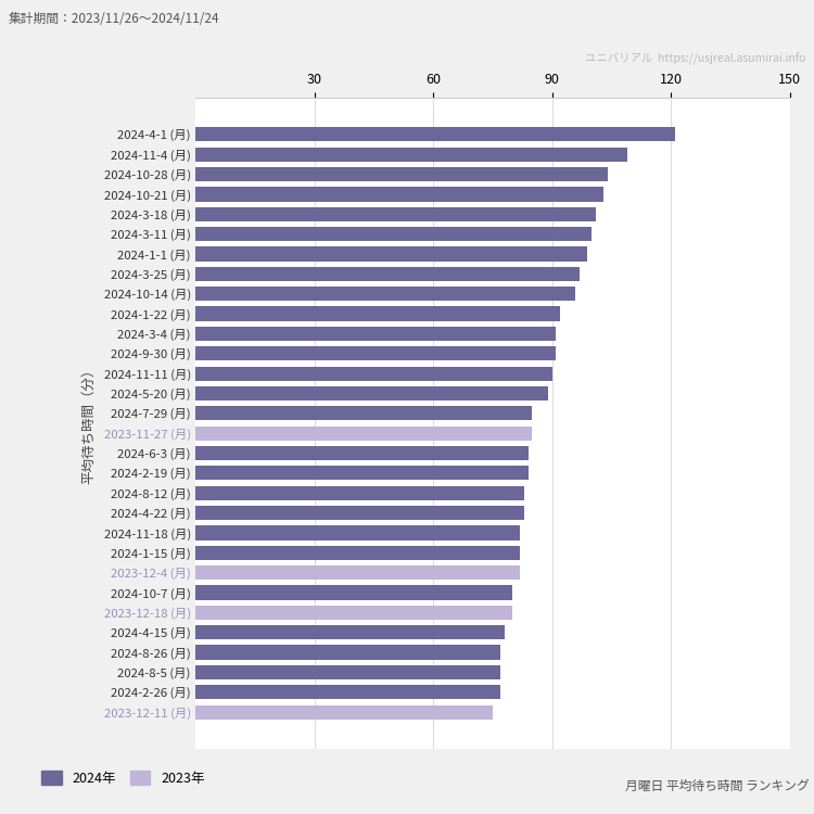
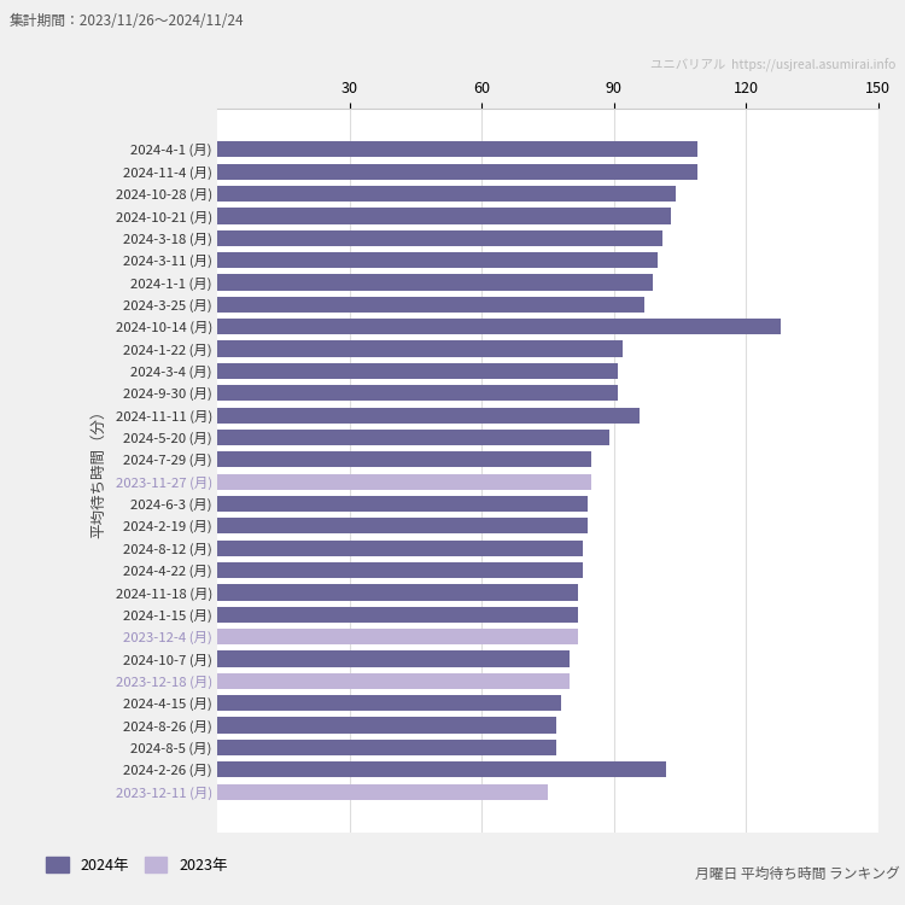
2024-4-1 (月): 121 -> 109
2024-10-14 (月): 96 -> 128
2024-11-11 (月): 90 -> 96
2024-2-26 (月): 77 -> 102
